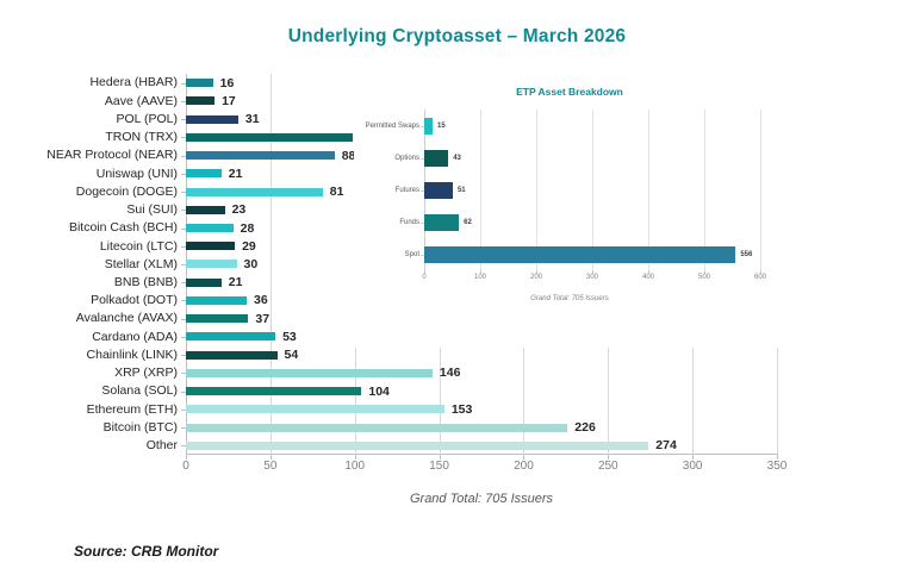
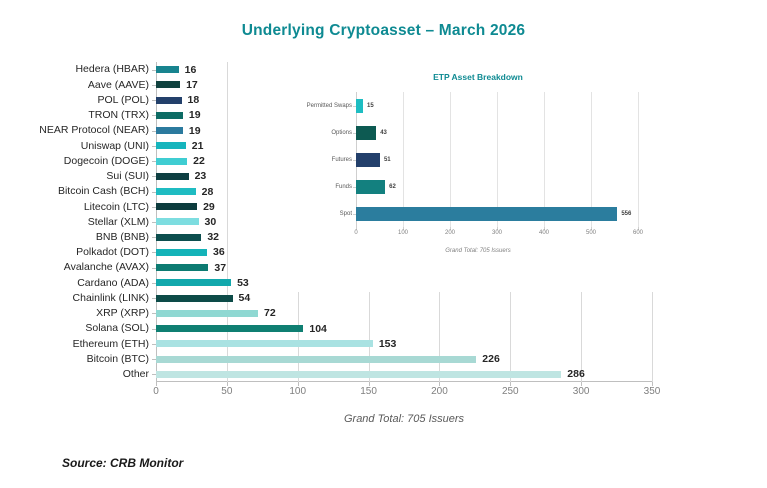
POL (POL): 31 -> 18
TRON (TRX): 99 -> 19
NEAR Protocol (NEAR): 88 -> 19
Dogecoin (DOGE): 81 -> 22
BNB (BNB): 21 -> 32
XRP (XRP): 146 -> 72
Other: 274 -> 286
